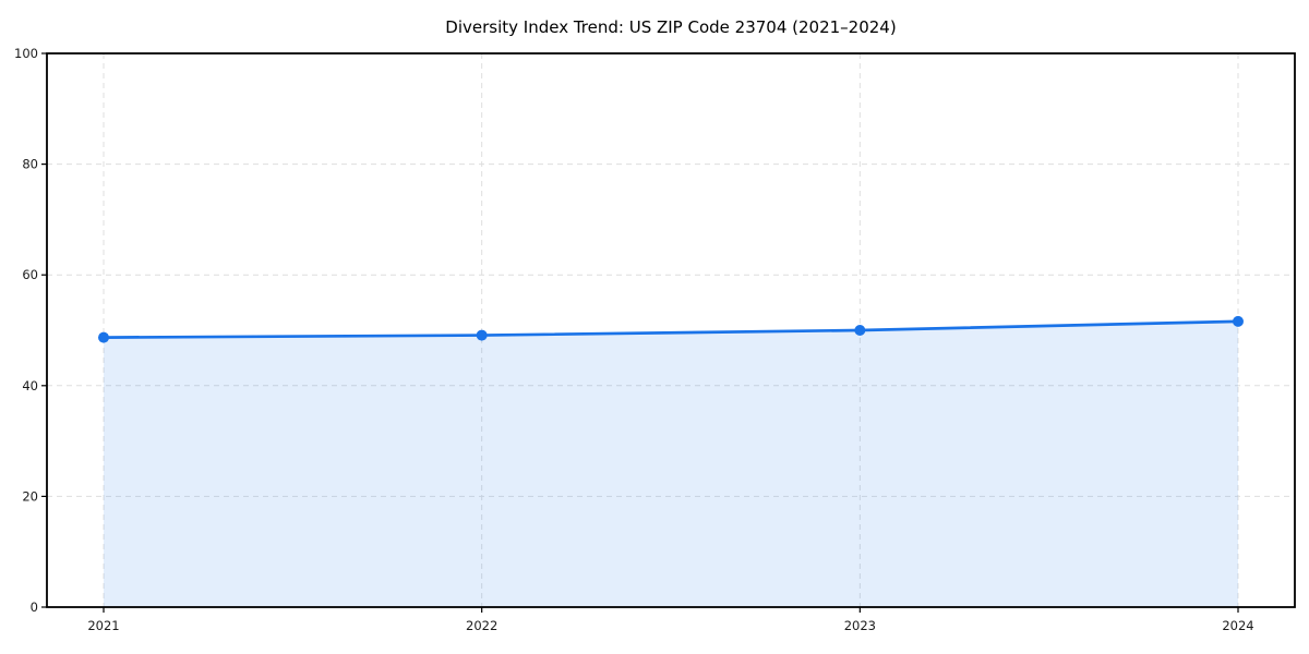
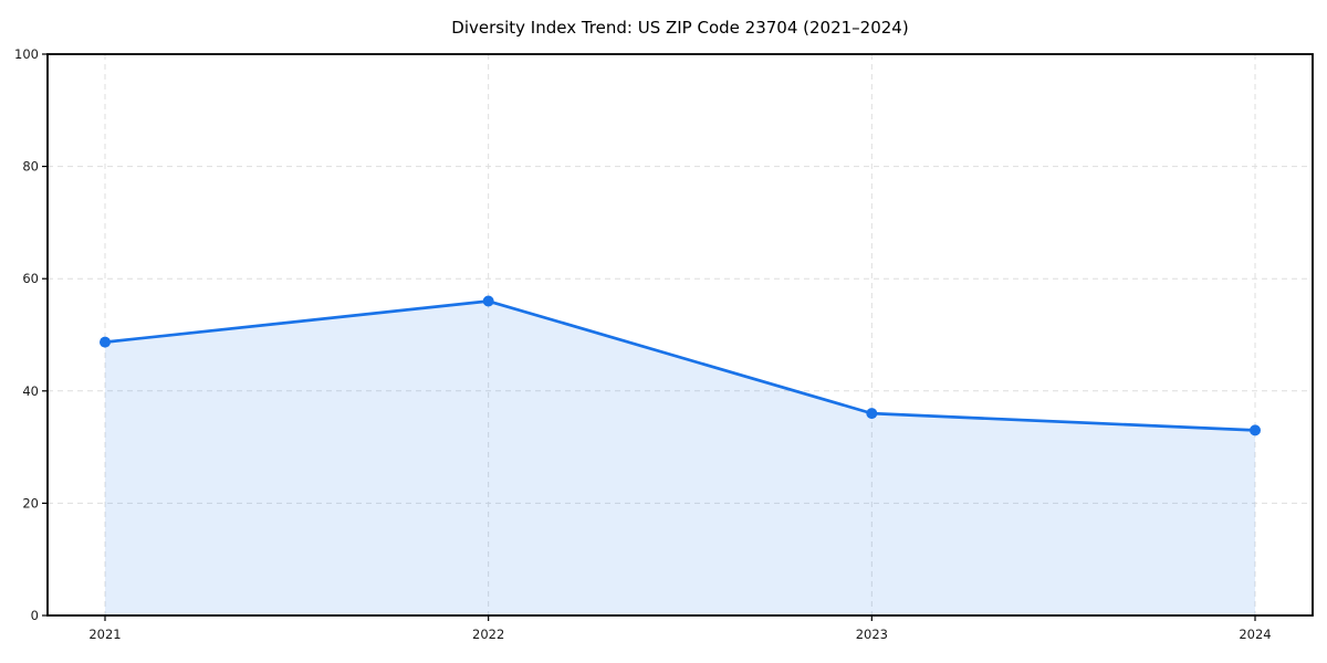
2022: 49 -> 56
2023: 50 -> 36
2024: 52 -> 33
